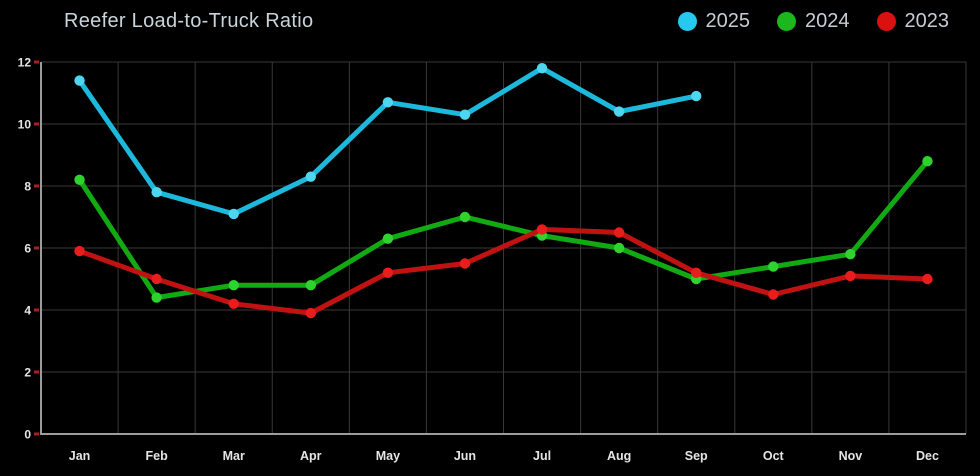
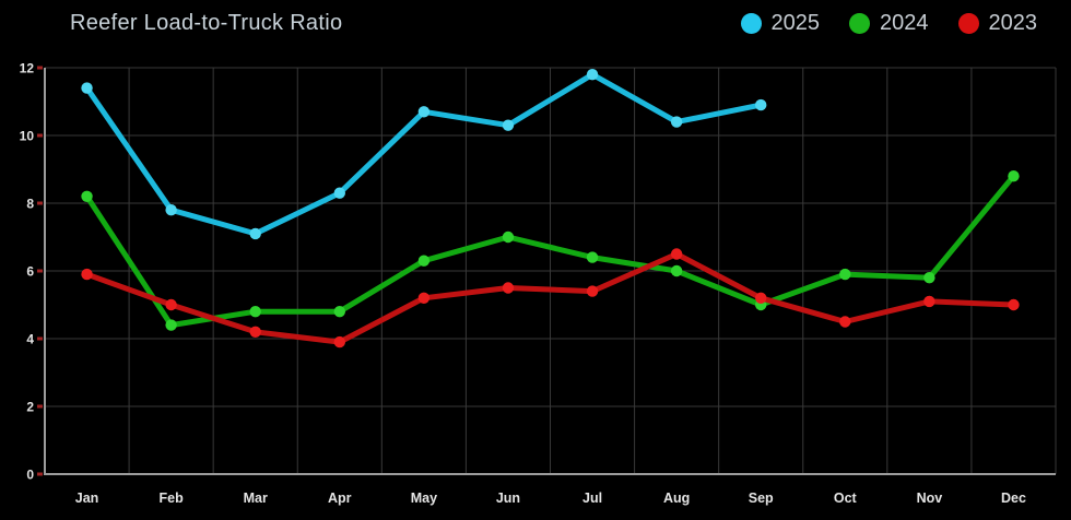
2023/Jul: 6.6 -> 5.4
2024/Oct: 5.4 -> 5.9
